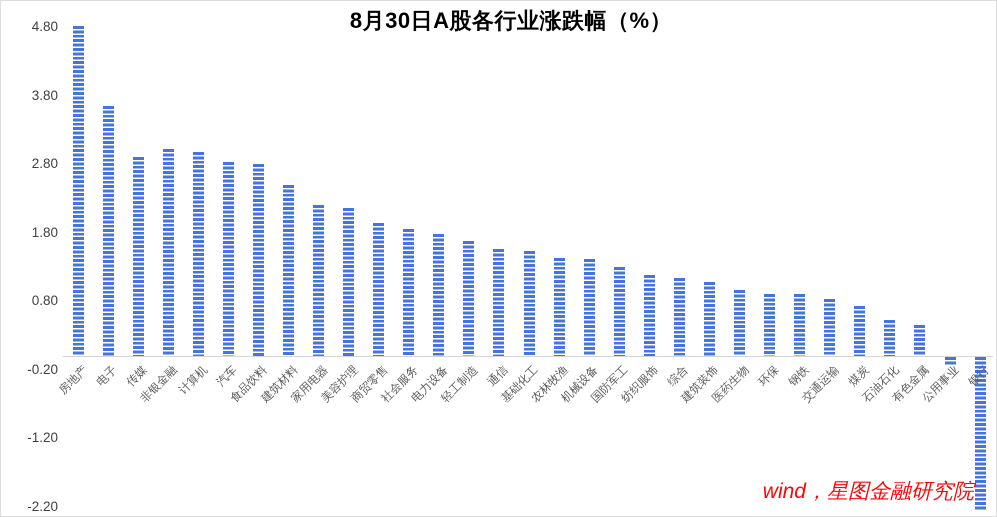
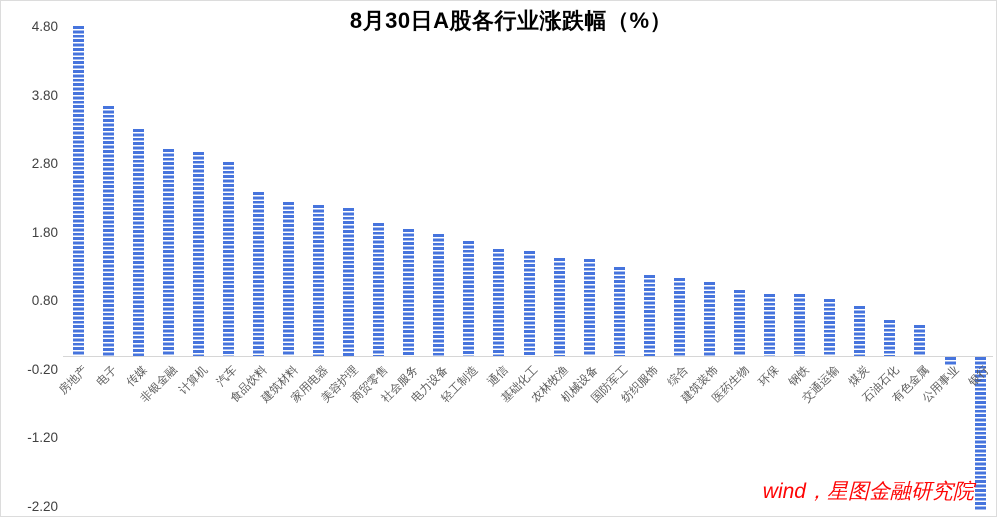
传媒: 2.9 -> 3.3
食品饮料: 2.8 -> 2.4
建筑材料: 2.5 -> 2.2
